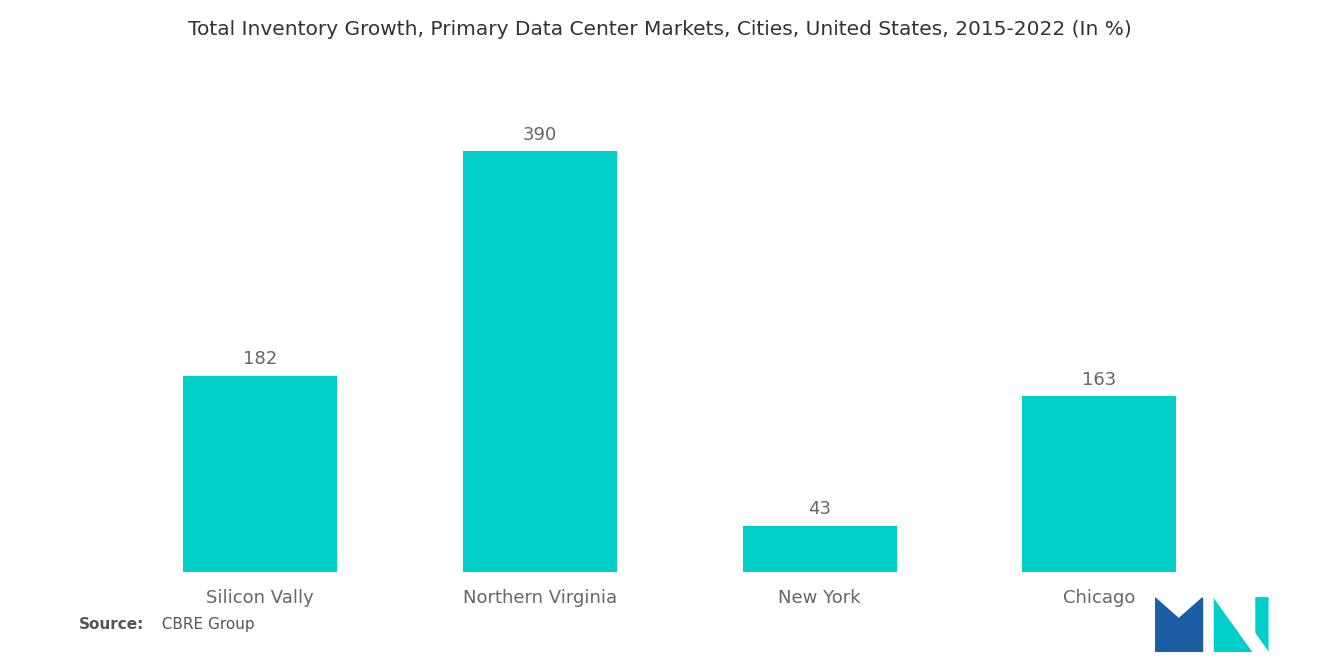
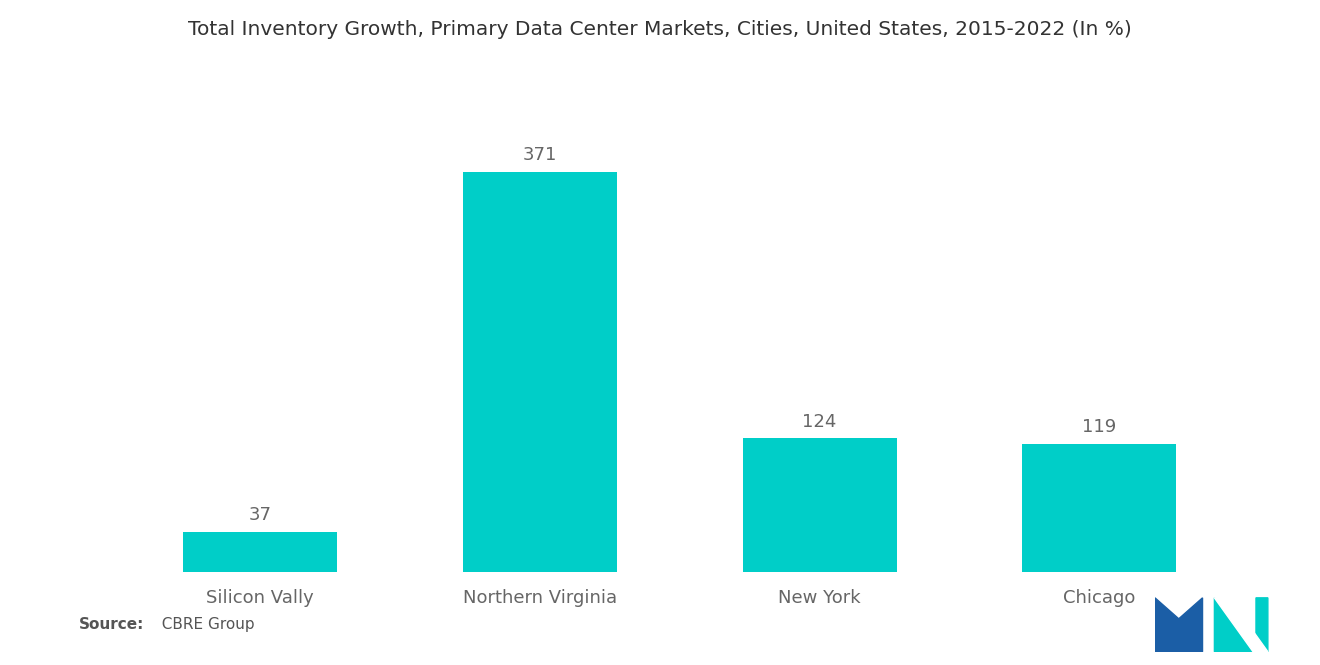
Silicon Vally: 182 -> 37
Northern Virginia: 390 -> 371
New York: 43 -> 124
Chicago: 163 -> 119
